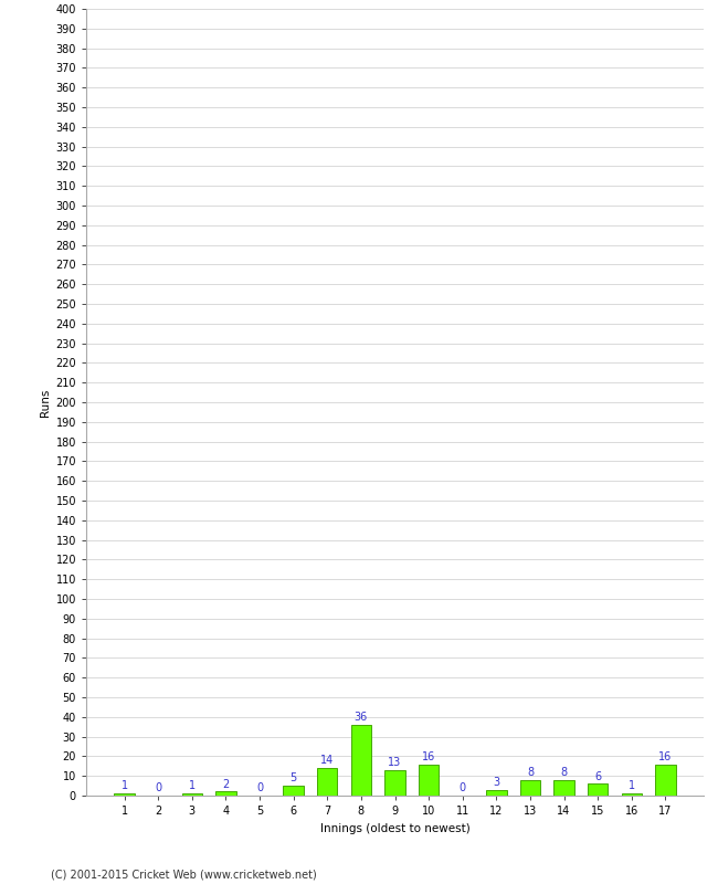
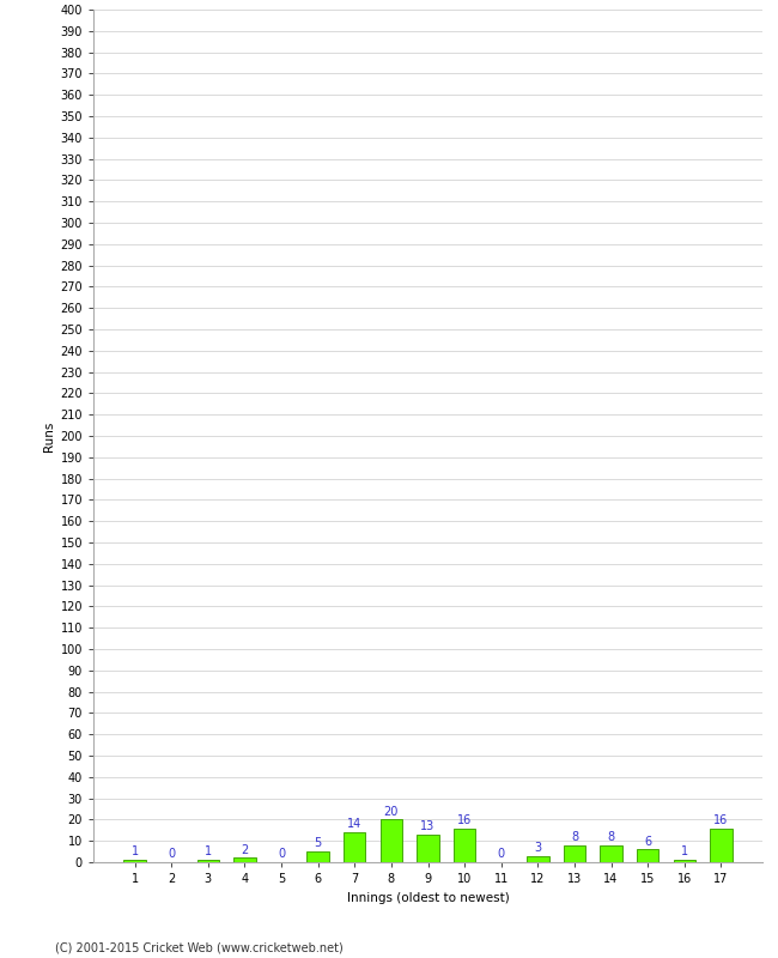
8: 36 -> 20
